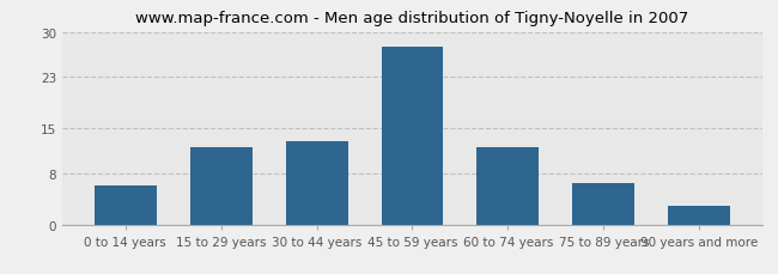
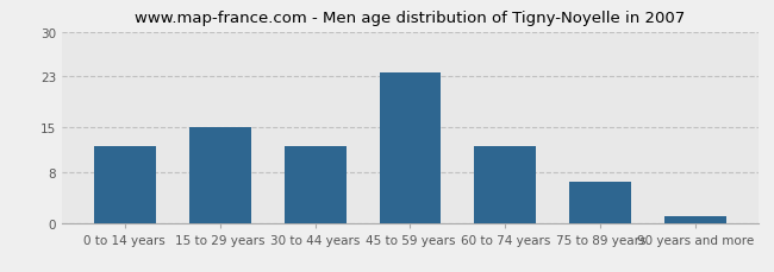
0 to 14 years: 6.0 -> 12.0
15 to 29 years: 12.0 -> 15.0
30 to 44 years: 13.0 -> 12.0
45 to 59 years: 27.6 -> 23.5
90 years and more: 3.0 -> 1.0
